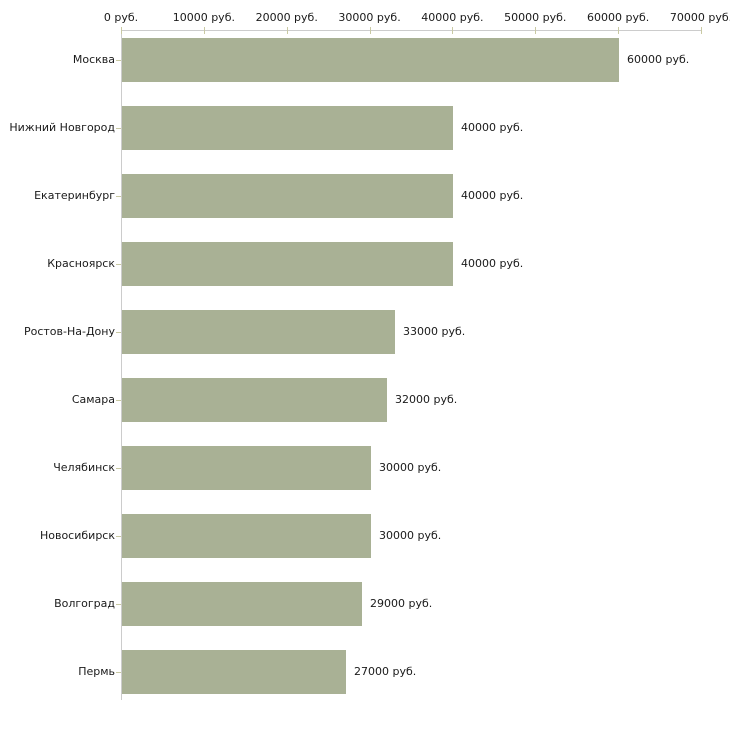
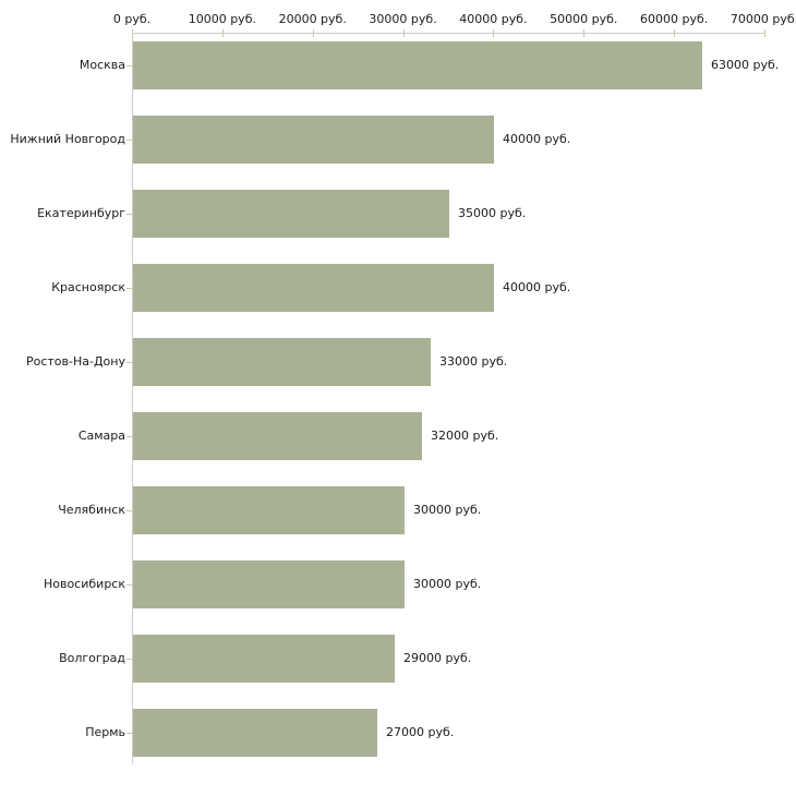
Москва: 60000 -> 63000
Екатеринбург: 40000 -> 35000
